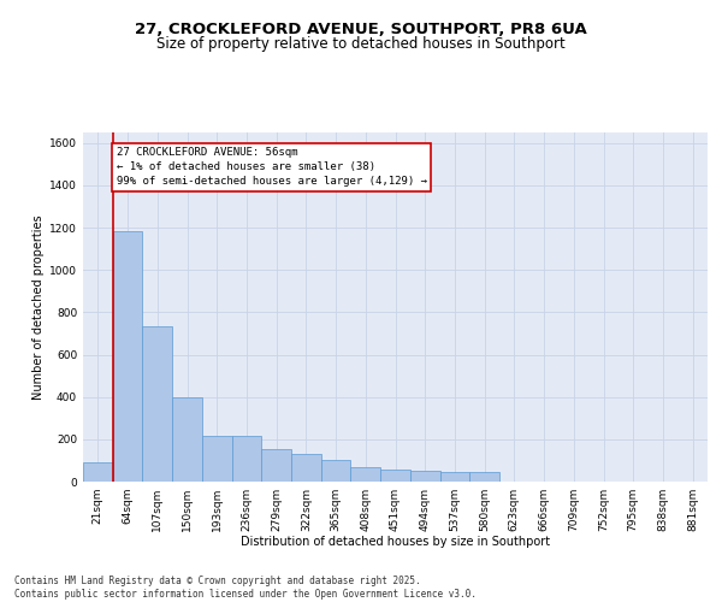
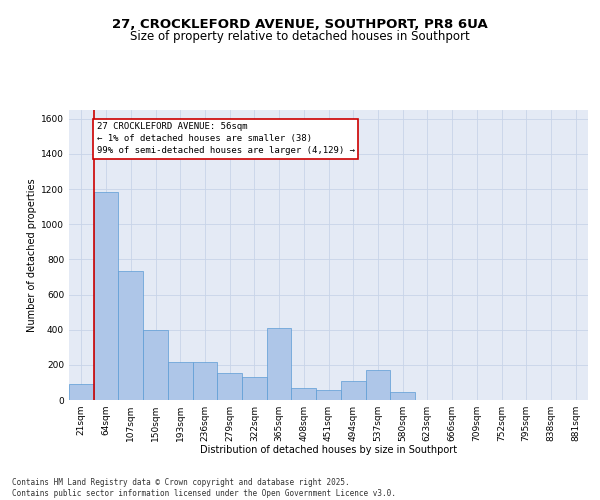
365sqm: 100 -> 410
494sqm: 50 -> 110
537sqm: 40 -> 170
